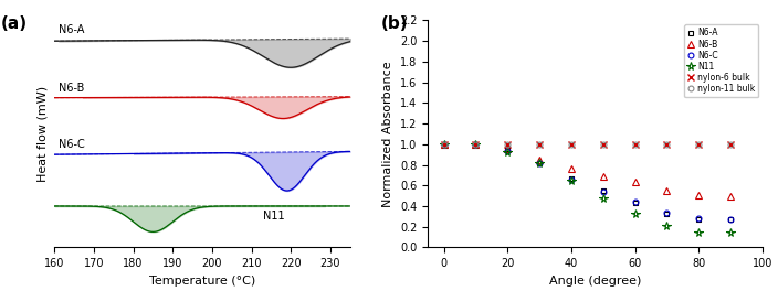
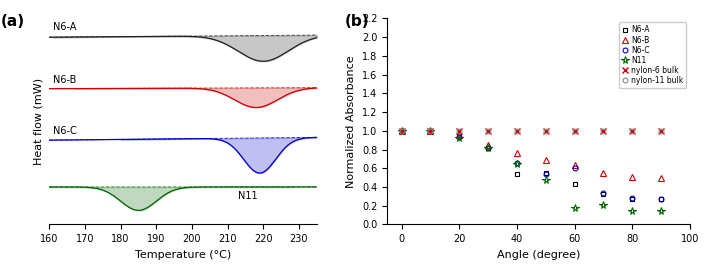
N6-A/40: 0.67 -> 0.54
N6-C/60: 0.44 -> 0.60
N11/60: 0.32 -> 0.18
